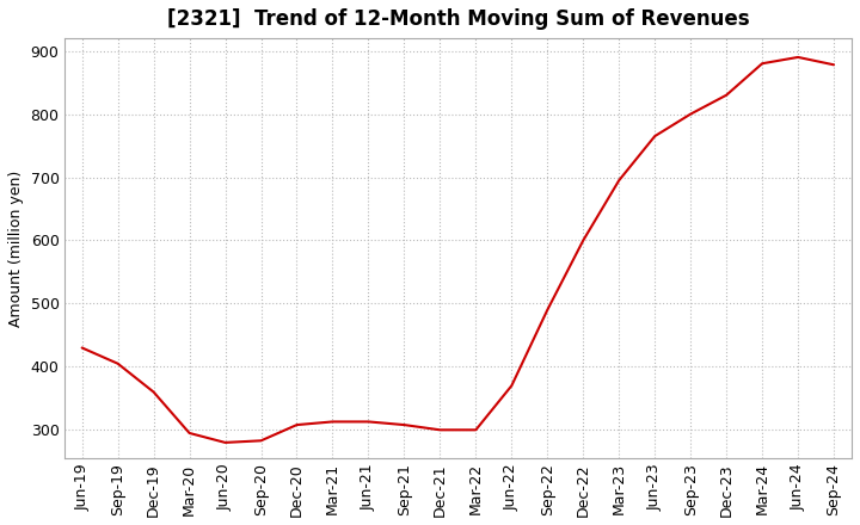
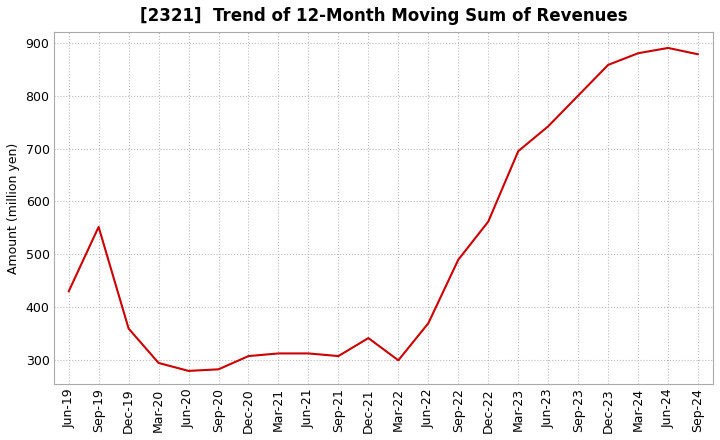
Sep-19: 405 -> 552
Dec-21: 300 -> 342
Dec-22: 600 -> 562
Jun-23: 765 -> 742
Dec-23: 830 -> 858
